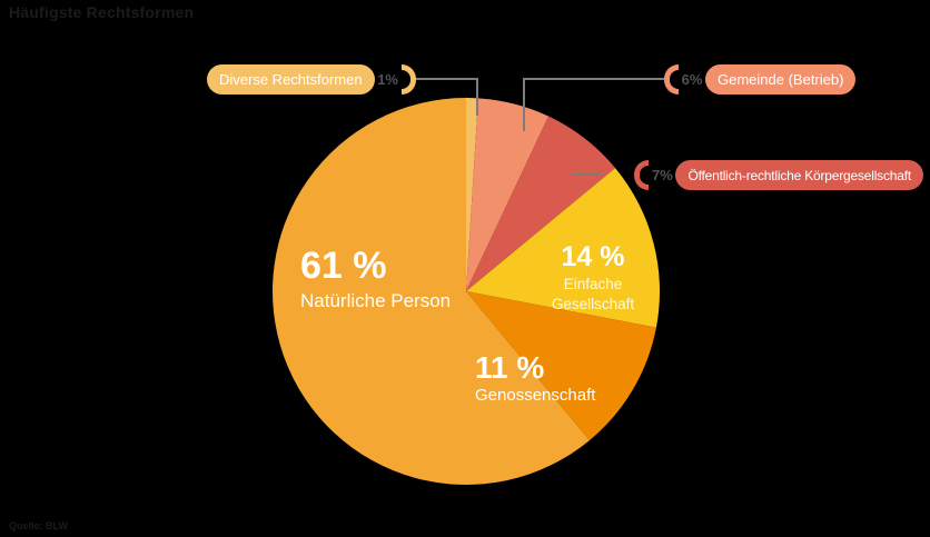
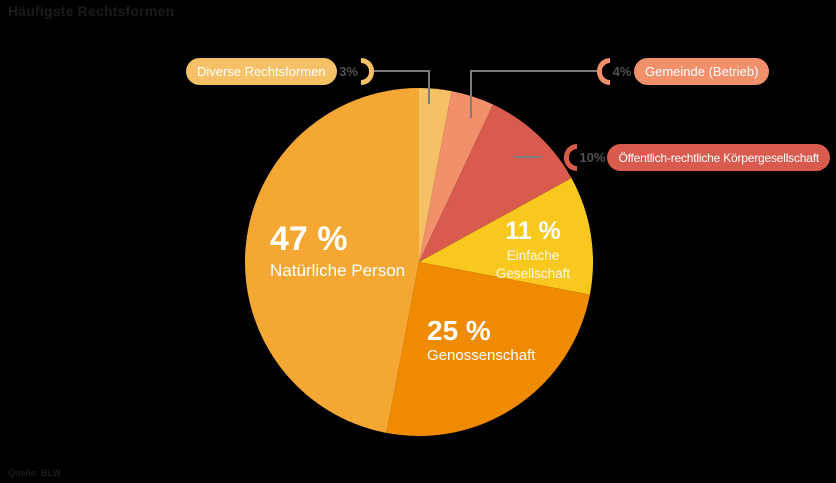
Diverse Rechtsformen: 1% -> 3%
Gemeinde (Betrieb): 6% -> 4%
Öffentlich-rechtliche Körpergesellschaft: 7% -> 10%
Einfache Gesellschaft: 14 -> 11
Genossenschaft: 11 -> 25
Natürliche Person: 61 -> 47
